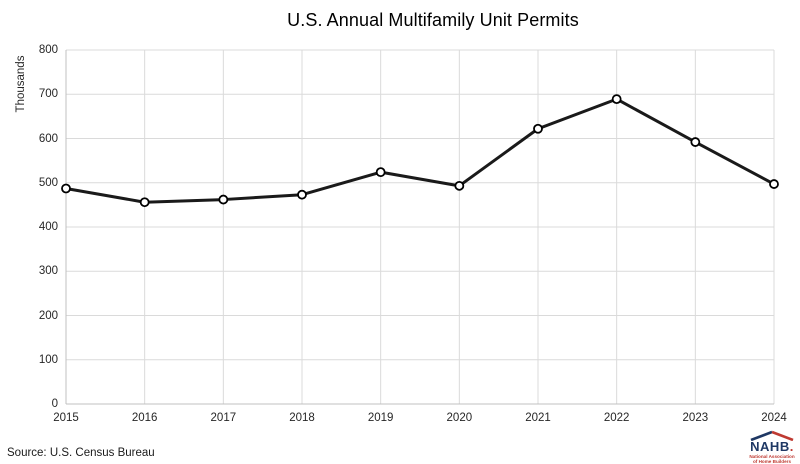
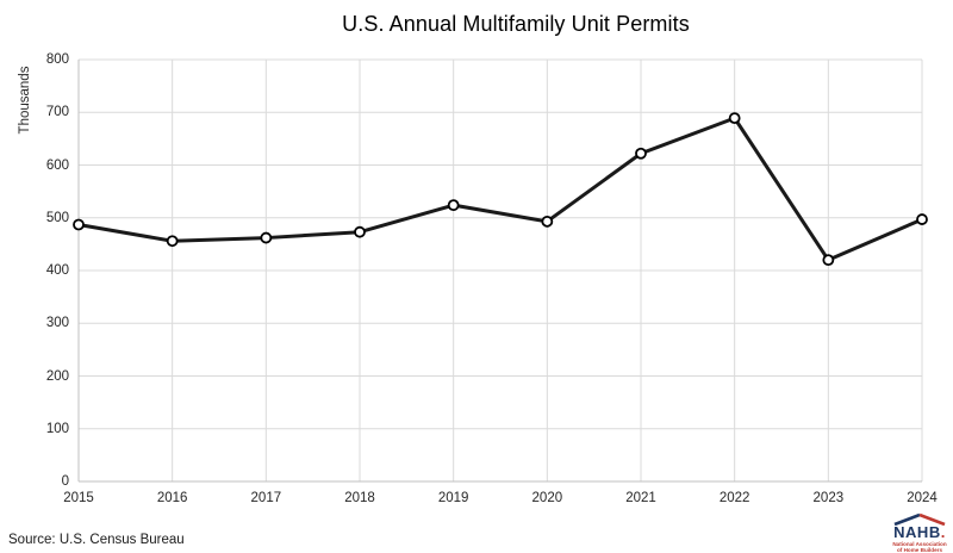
2023: 590 -> 420
